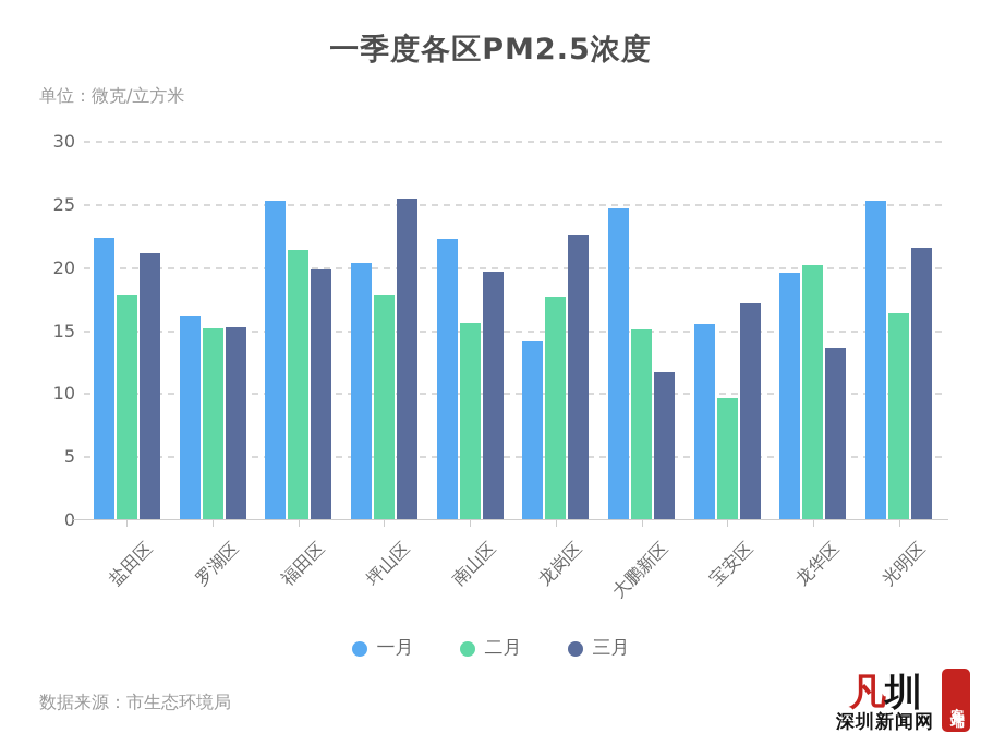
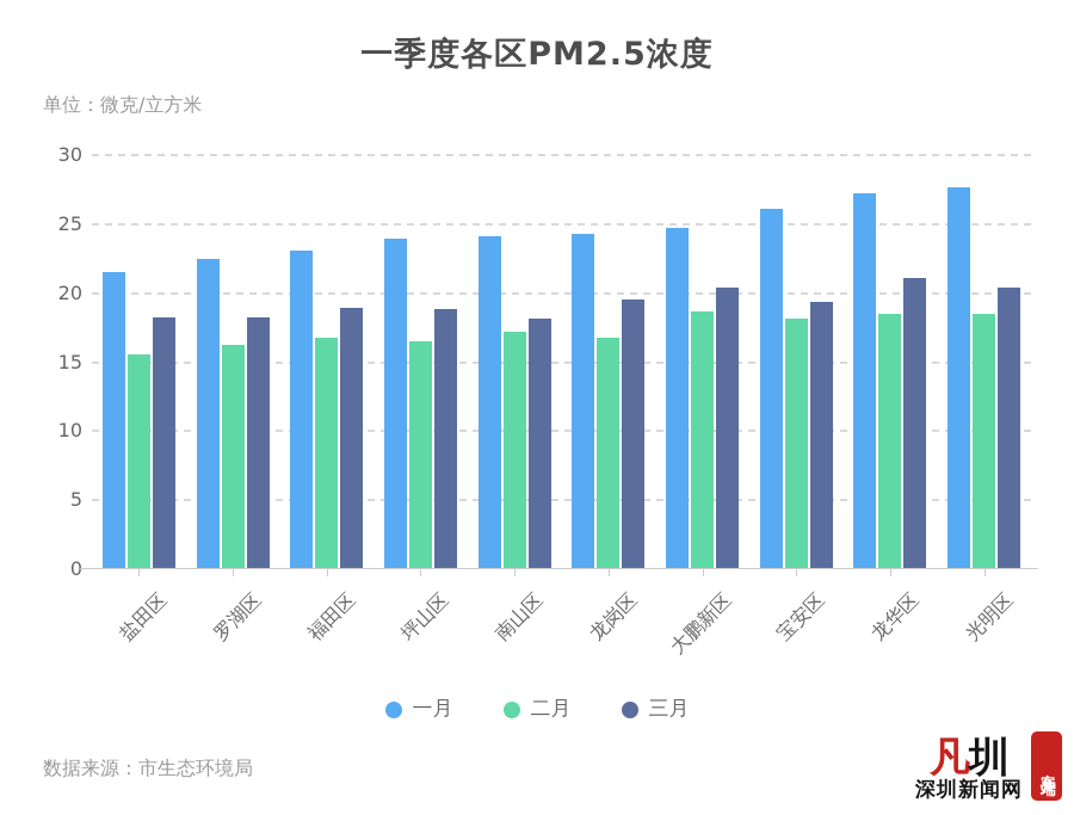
一月/盐田区: 22.4 -> 21.5
二月/盐田区: 17.9 -> 15.5
三月/盐田区: 21.2 -> 18.2
一月/罗湖区: 16.1 -> 22.5
二月/罗湖区: 15.2 -> 16.2
三月/罗湖区: 15.3 -> 18.2
一月/福田区: 25.3 -> 23.1
二月/福田区: 21.4 -> 16.7
三月/福田区: 19.9 -> 18.9
一月/坪山区: 20.4 -> 23.9
二月/坪山区: 17.9 -> 16.5
三月/坪山区: 25.5 -> 18.8
一月/南山区: 22.3 -> 24.1
二月/南山区: 15.6 -> 17.2
三月/南山区: 19.7 -> 18.1
一月/龙岗区: 14.1 -> 24.3
二月/龙岗区: 17.7 -> 16.7
三月/龙岗区: 22.6 -> 19.5
二月/大鹏新区: 15.1 -> 18.6
三月/大鹏新区: 11.7 -> 20.4
一月/宝安区: 15.5 -> 26.1
二月/宝安区: 9.6 -> 18.1
三月/宝安区: 17.2 -> 19.3
一月/龙华区: 19.6 -> 27.2
二月/龙华区: 20.2 -> 18.5
三月/龙华区: 13.6 -> 21.1
一月/光明区: 25.3 -> 27.7
二月/光明区: 16.4 -> 18.5
三月/光明区: 21.6 -> 20.4
